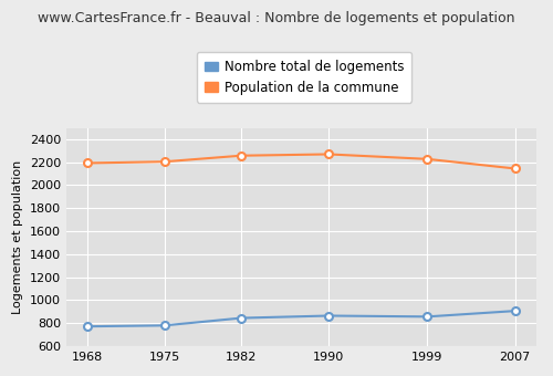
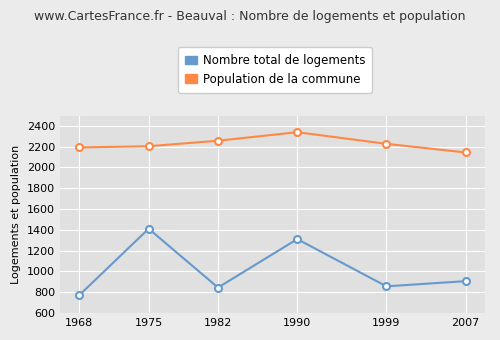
Nombre total de logements/1975: 780 -> 1410
Nombre total de logements/1990: 860 -> 1310
Population de la commune/1990: 2270 -> 2340
